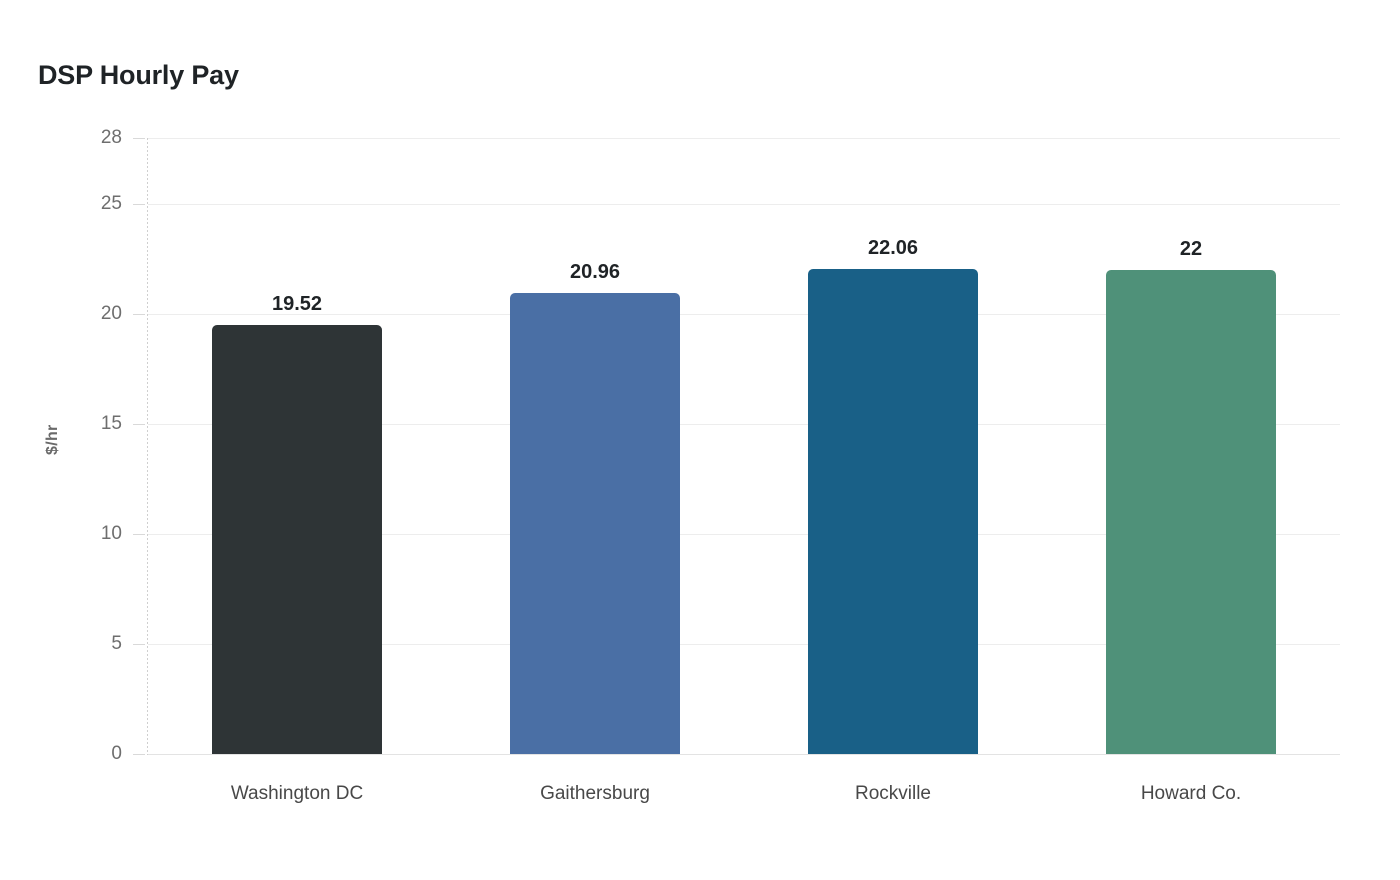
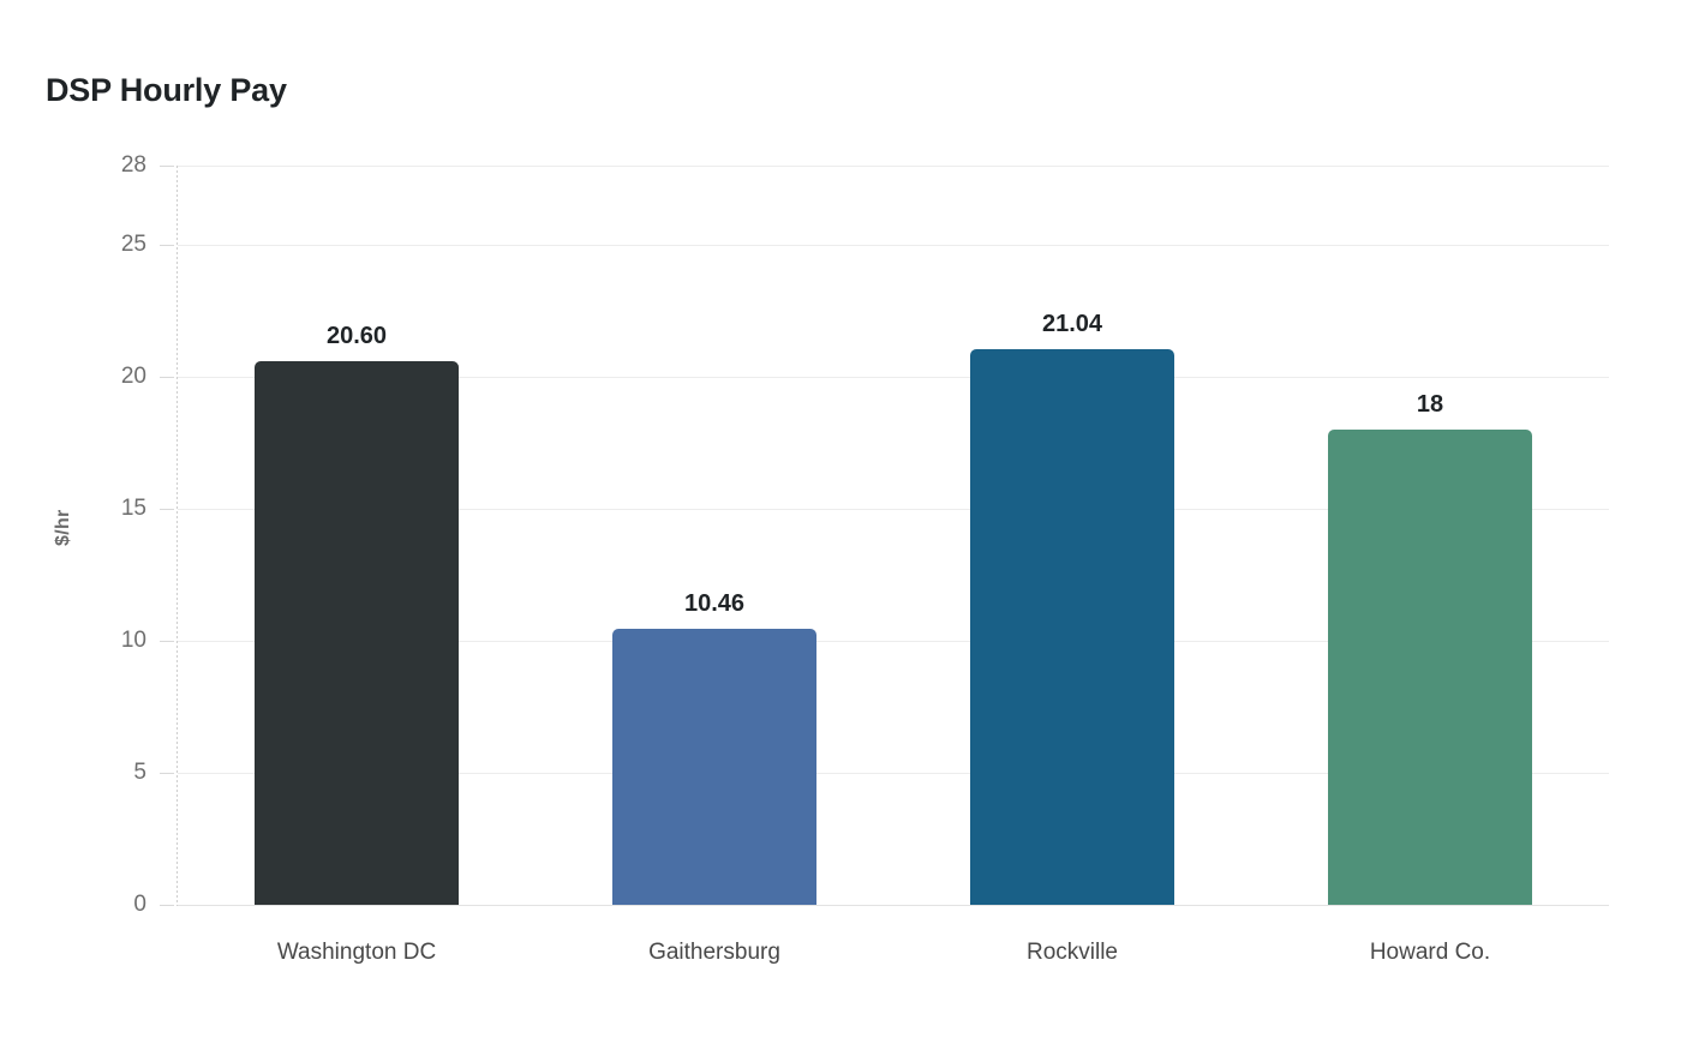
Washington DC: 19.52 -> 20.60
Gaithersburg: 20.96 -> 10.46
Rockville: 22.06 -> 21.04
Howard Co.: 22 -> 18
